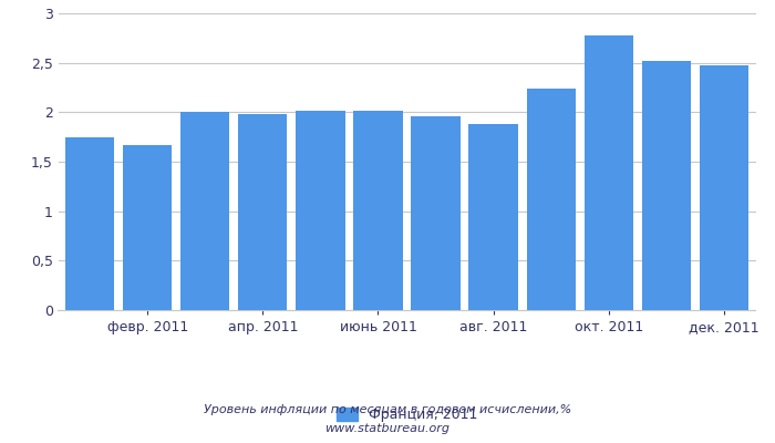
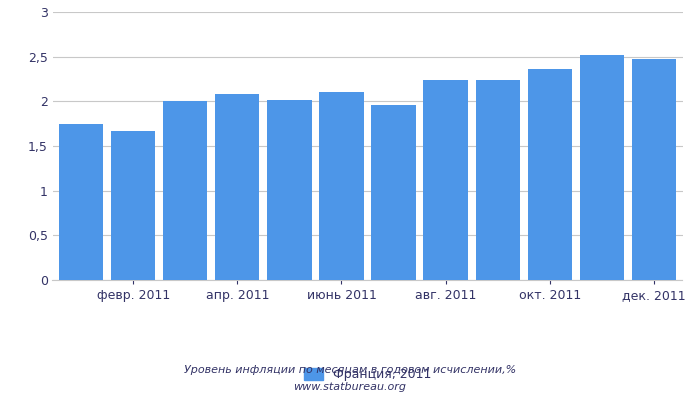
апр. 2011: 1,98 -> 2,08
июнь 2011: 2,02 -> 2,11
авг. 2011: 1,88 -> 2,24
окт. 2011: 2,78 -> 2,36
